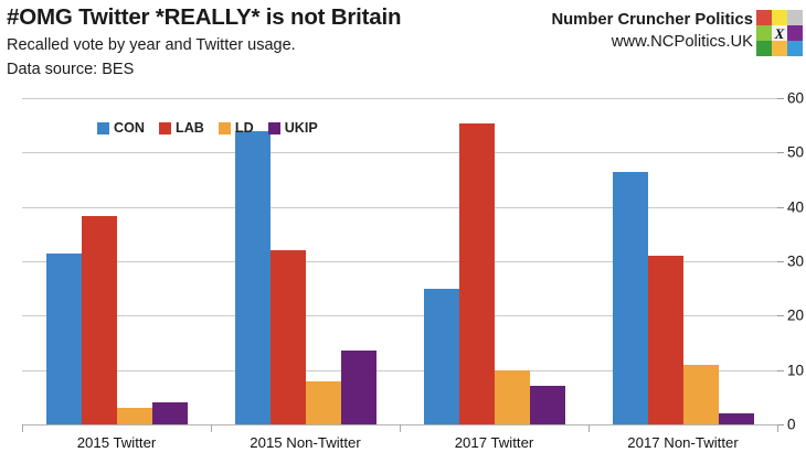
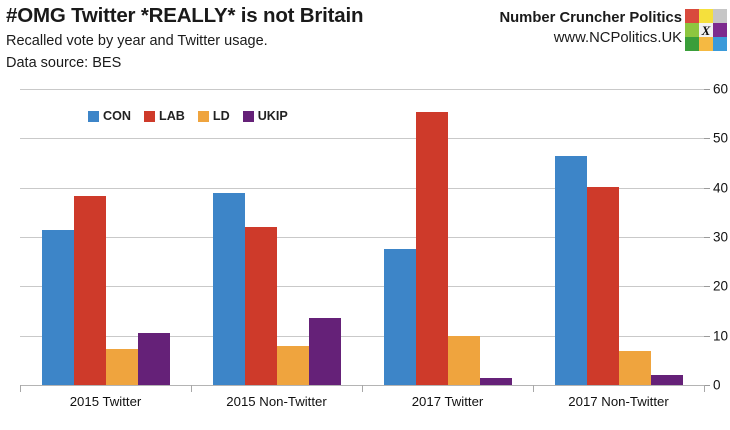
LD/2015 Twitter: 3 -> 7
UKIP/2015 Twitter: 4 -> 11
CON/2015 Non-Twitter: 54 -> 39
CON/2017 Twitter: 25 -> 28
UKIP/2017 Twitter: 7 -> 2
LAB/2017 Non-Twitter: 31 -> 40
LD/2017 Non-Twitter: 11 -> 7
